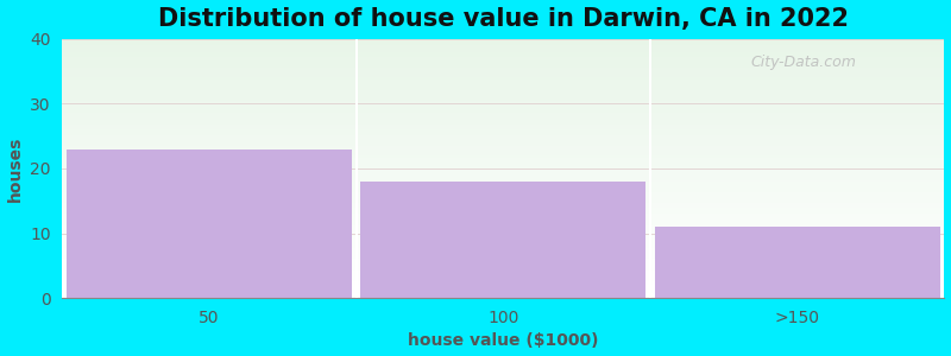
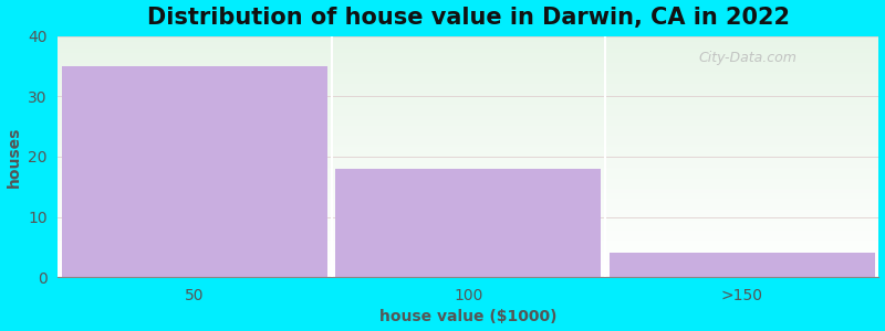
50: 23 -> 35
>150: 11 -> 4
